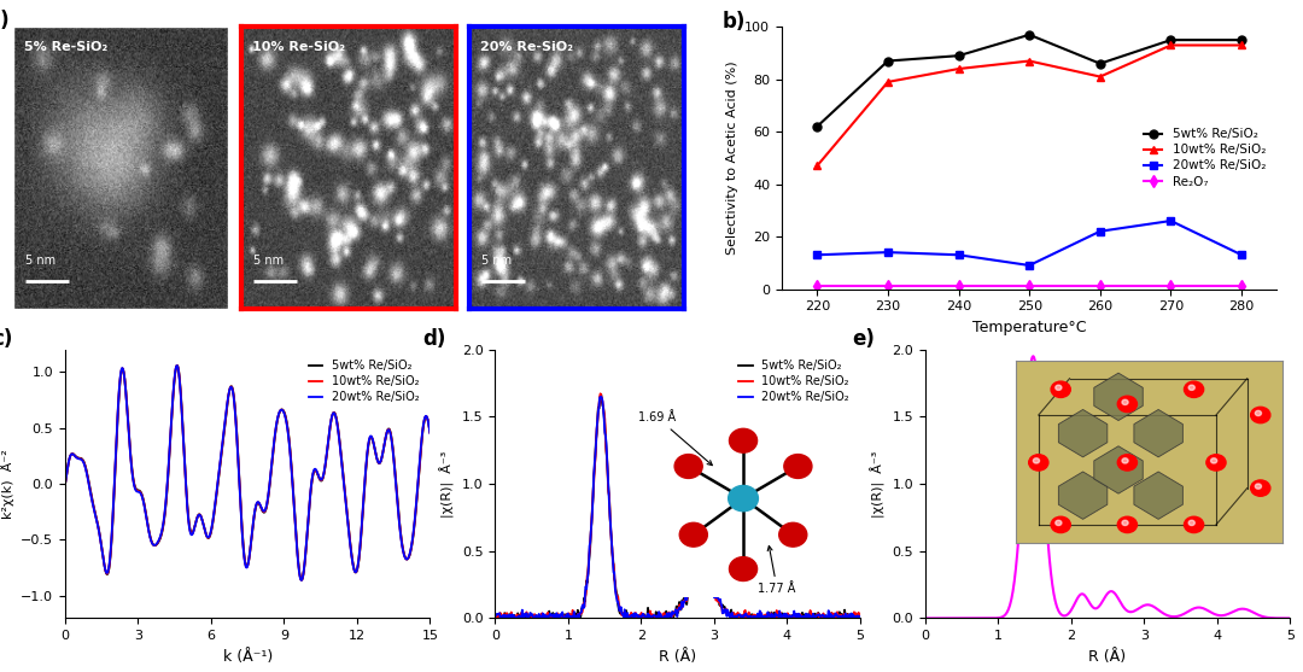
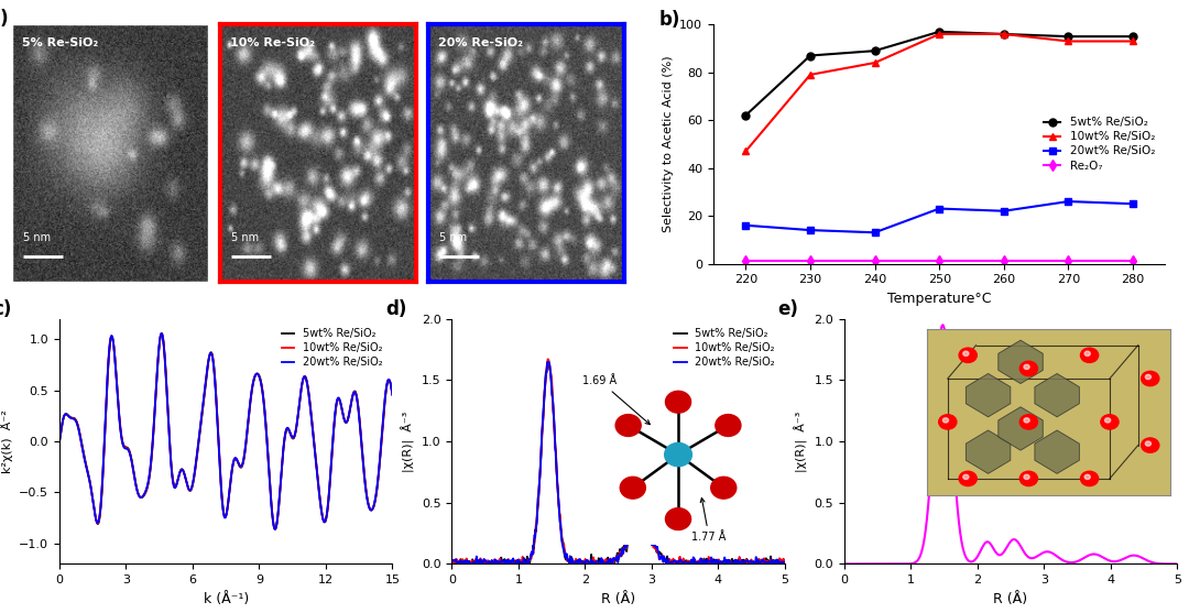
20wt% Re/SiO₂/220: 13 -> 16
10wt% Re/SiO₂/250: 87 -> 96
20wt% Re/SiO₂/250: 9 -> 23
5wt% Re/SiO₂/260: 86 -> 96
10wt% Re/SiO₂/260: 81 -> 96
20wt% Re/SiO₂/280: 13 -> 25
